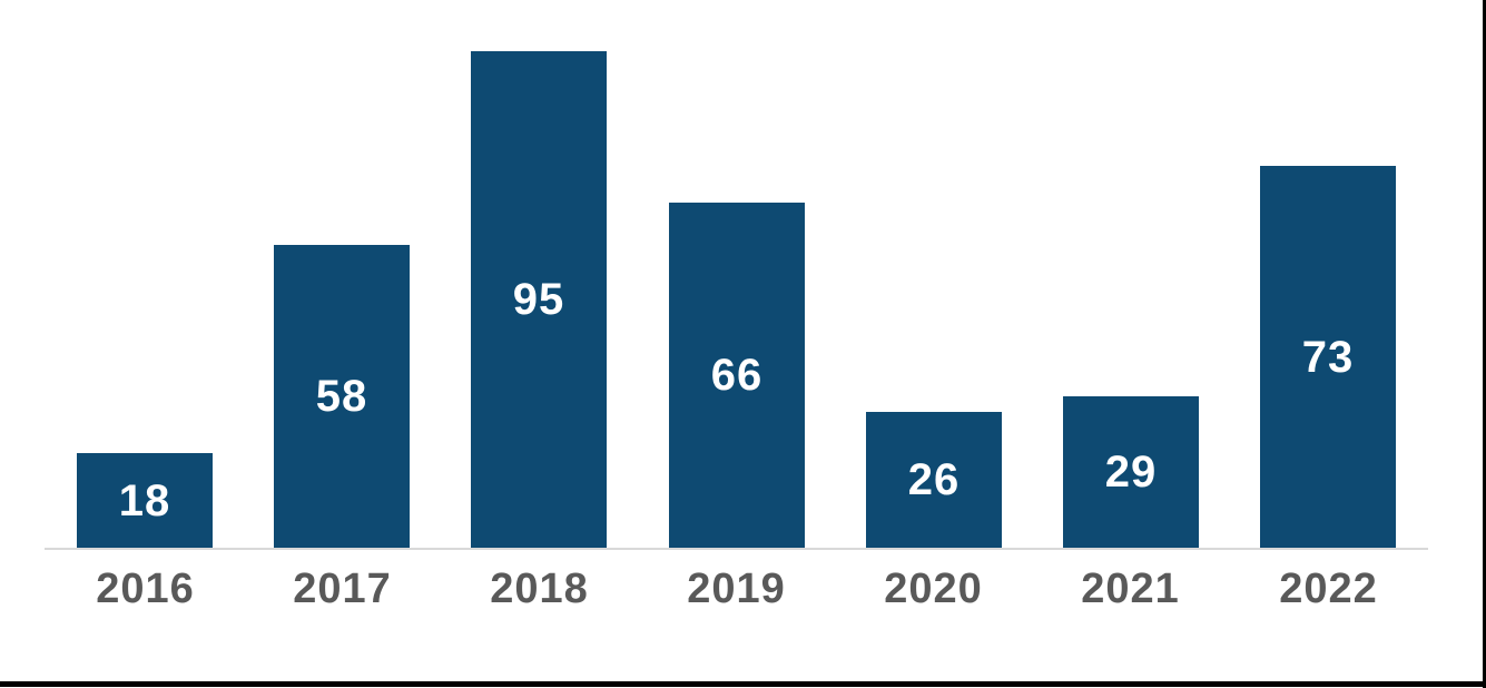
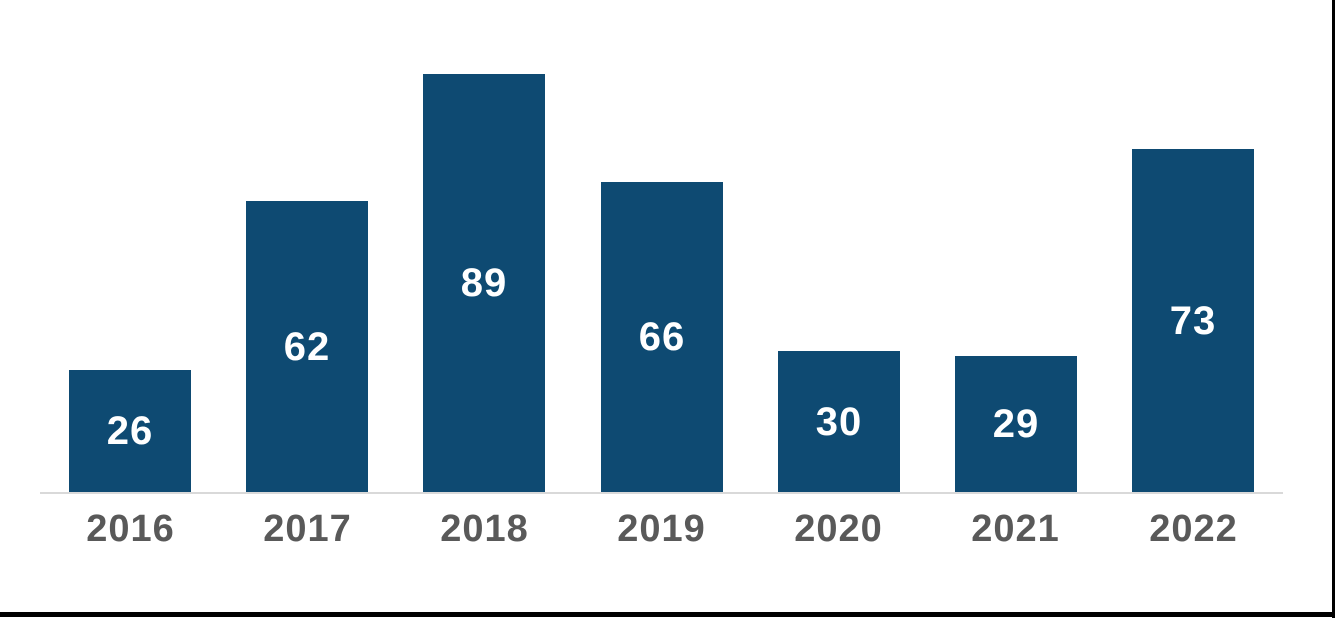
2016: 18 -> 26
2017: 58 -> 62
2018: 95 -> 89
2020: 26 -> 30
